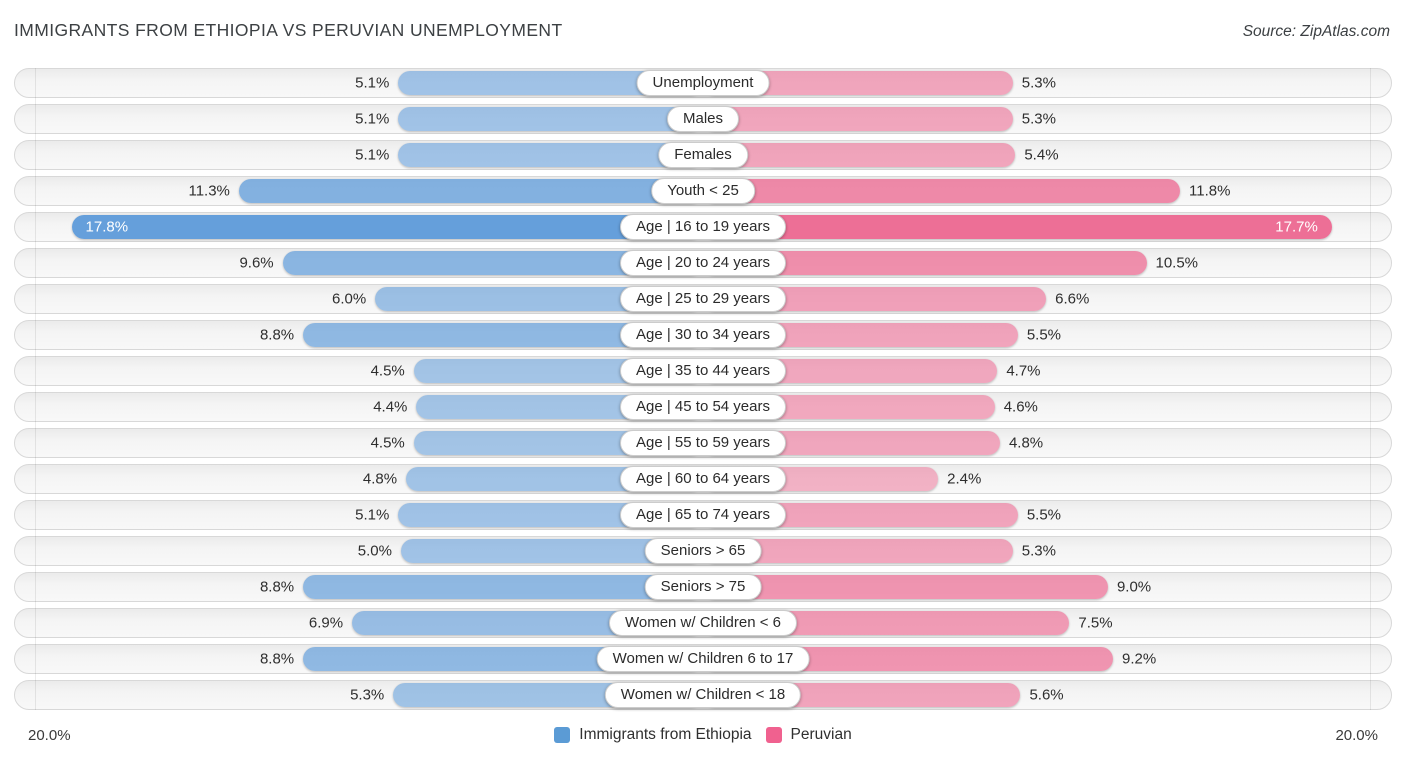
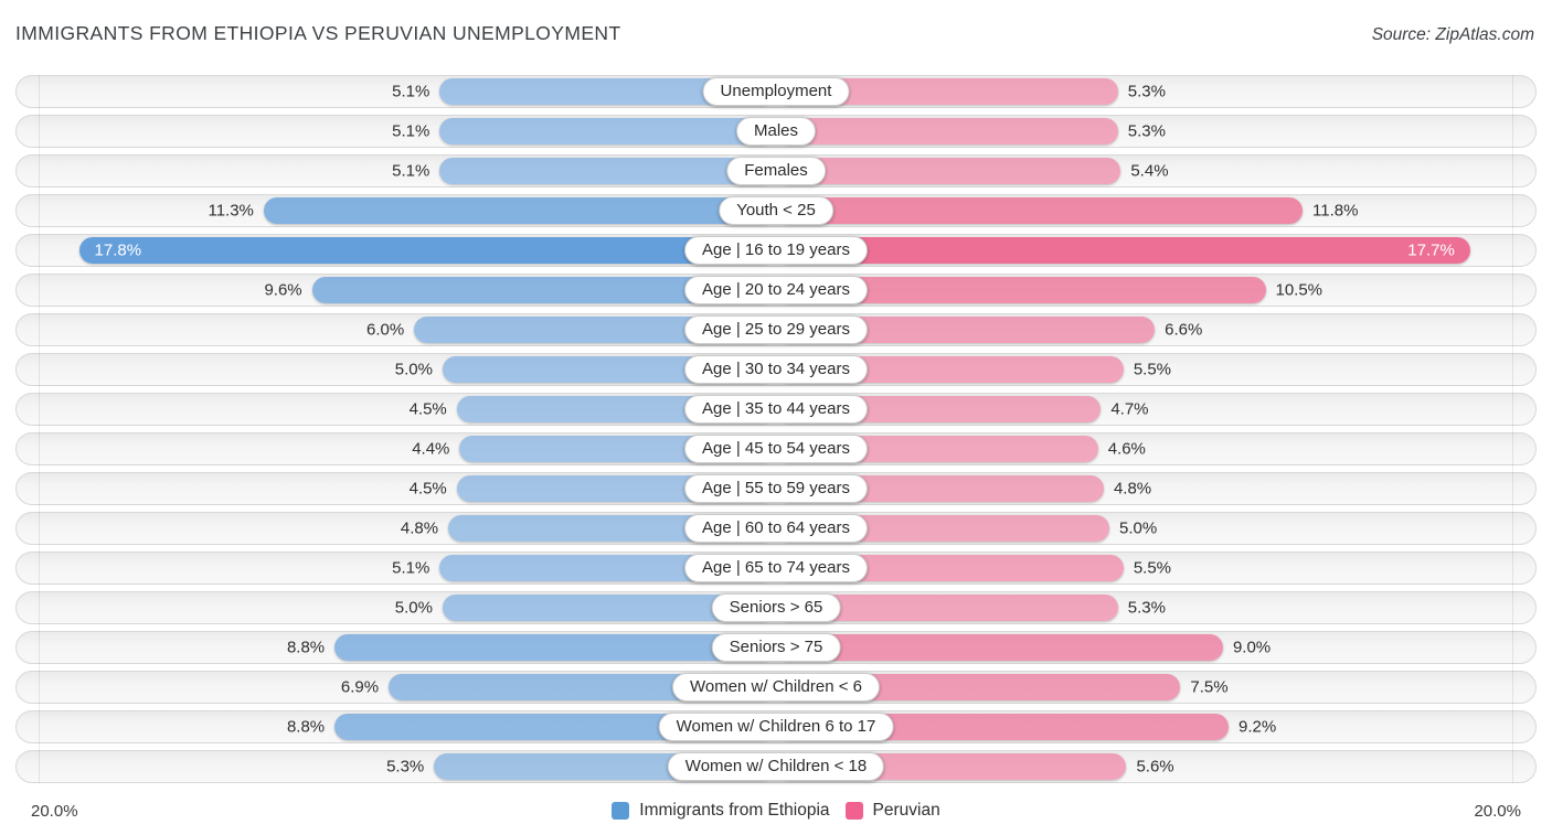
Immigrants from Ethiopia/Age | 30 to 34 years: 8.8% -> 5.0%
Peruvian/Age | 60 to 64 years: 2.4% -> 5.0%
